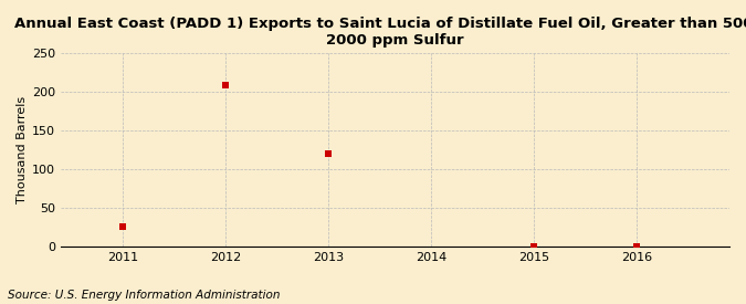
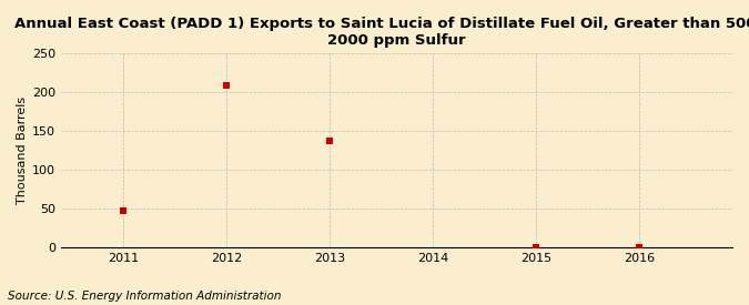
2011: 26 -> 47
2013: 120 -> 137
